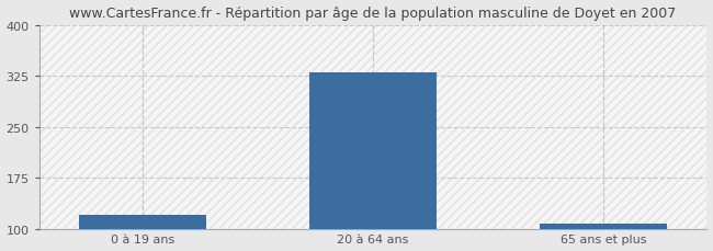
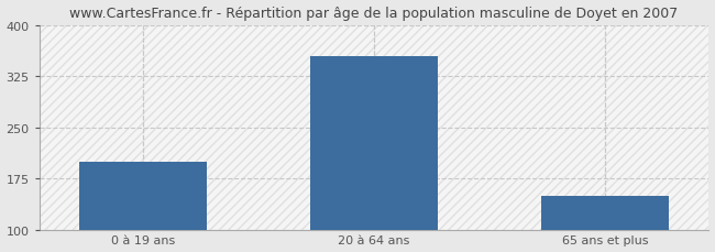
0 à 19 ans: 120 -> 200
20 à 64 ans: 330 -> 354
65 ans et plus: 107 -> 150
